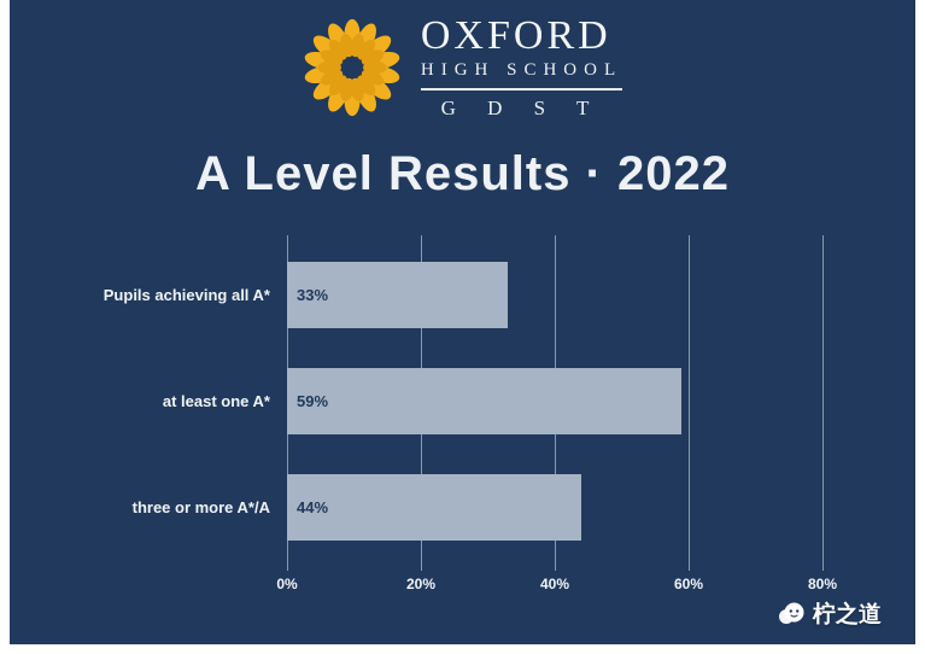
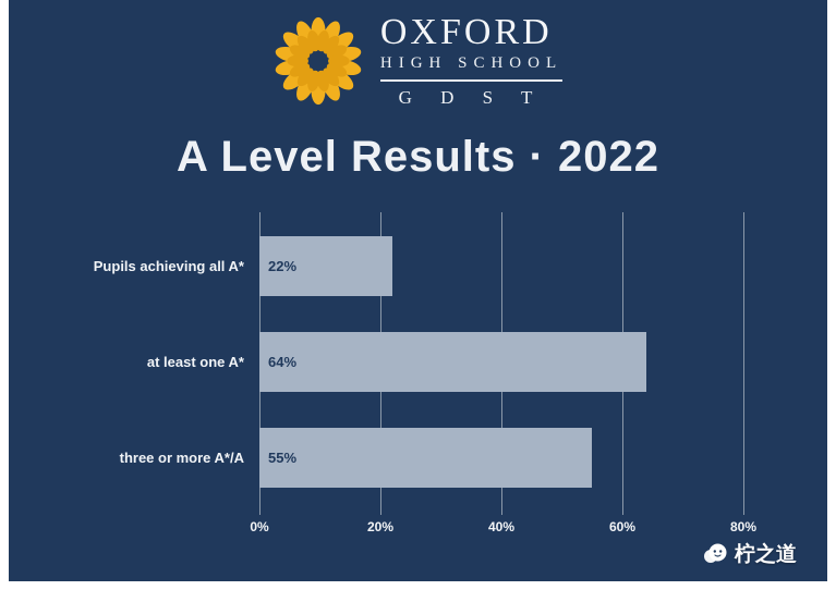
Pupils achieving all A*: 33% -> 22%
at least one A*: 59% -> 64%
three or more A*/A: 44% -> 55%
